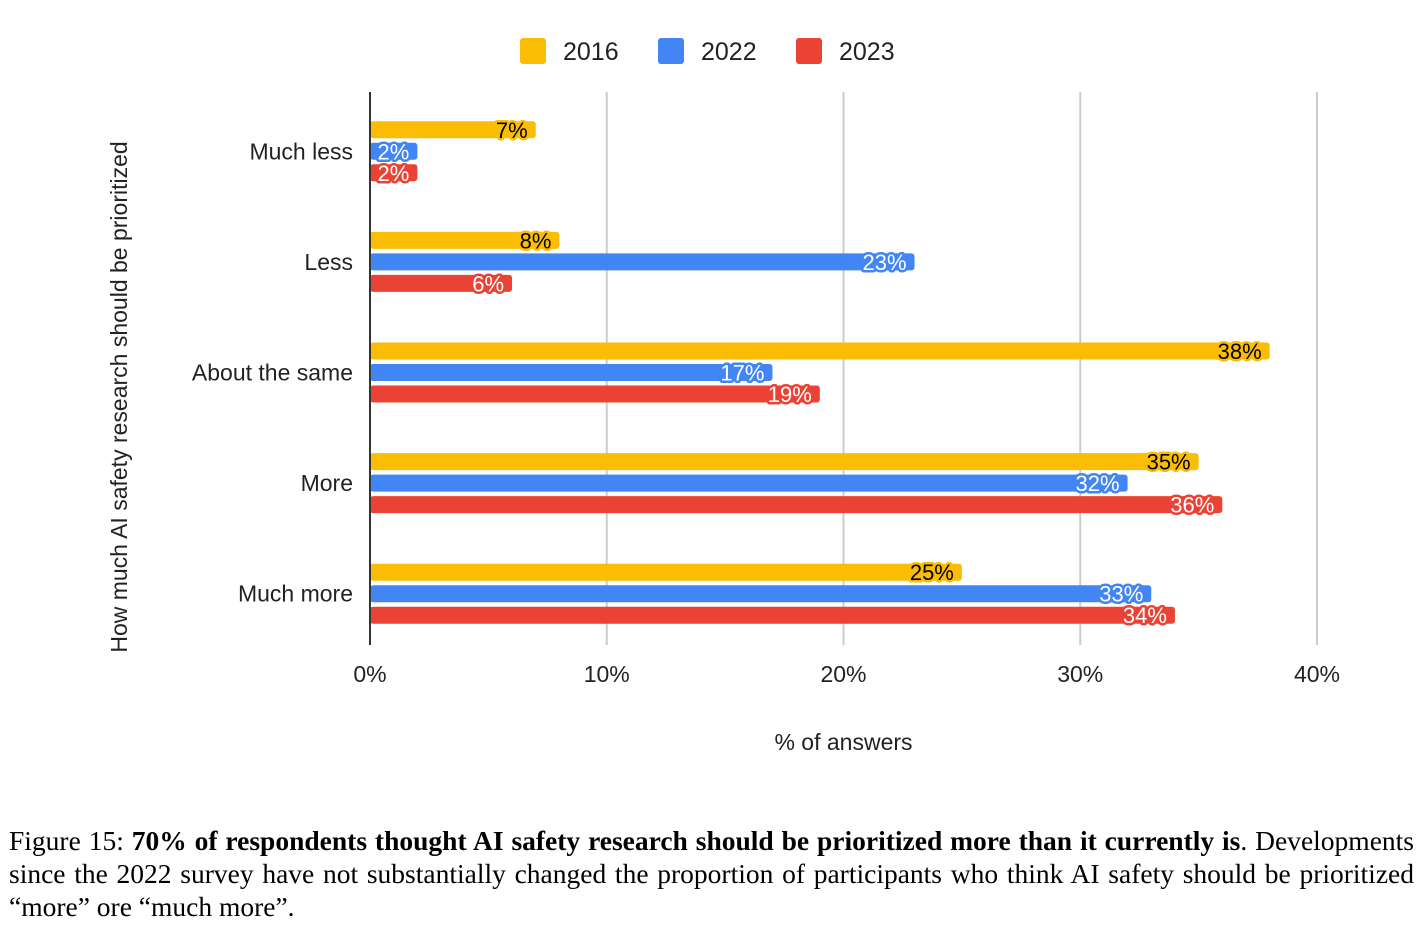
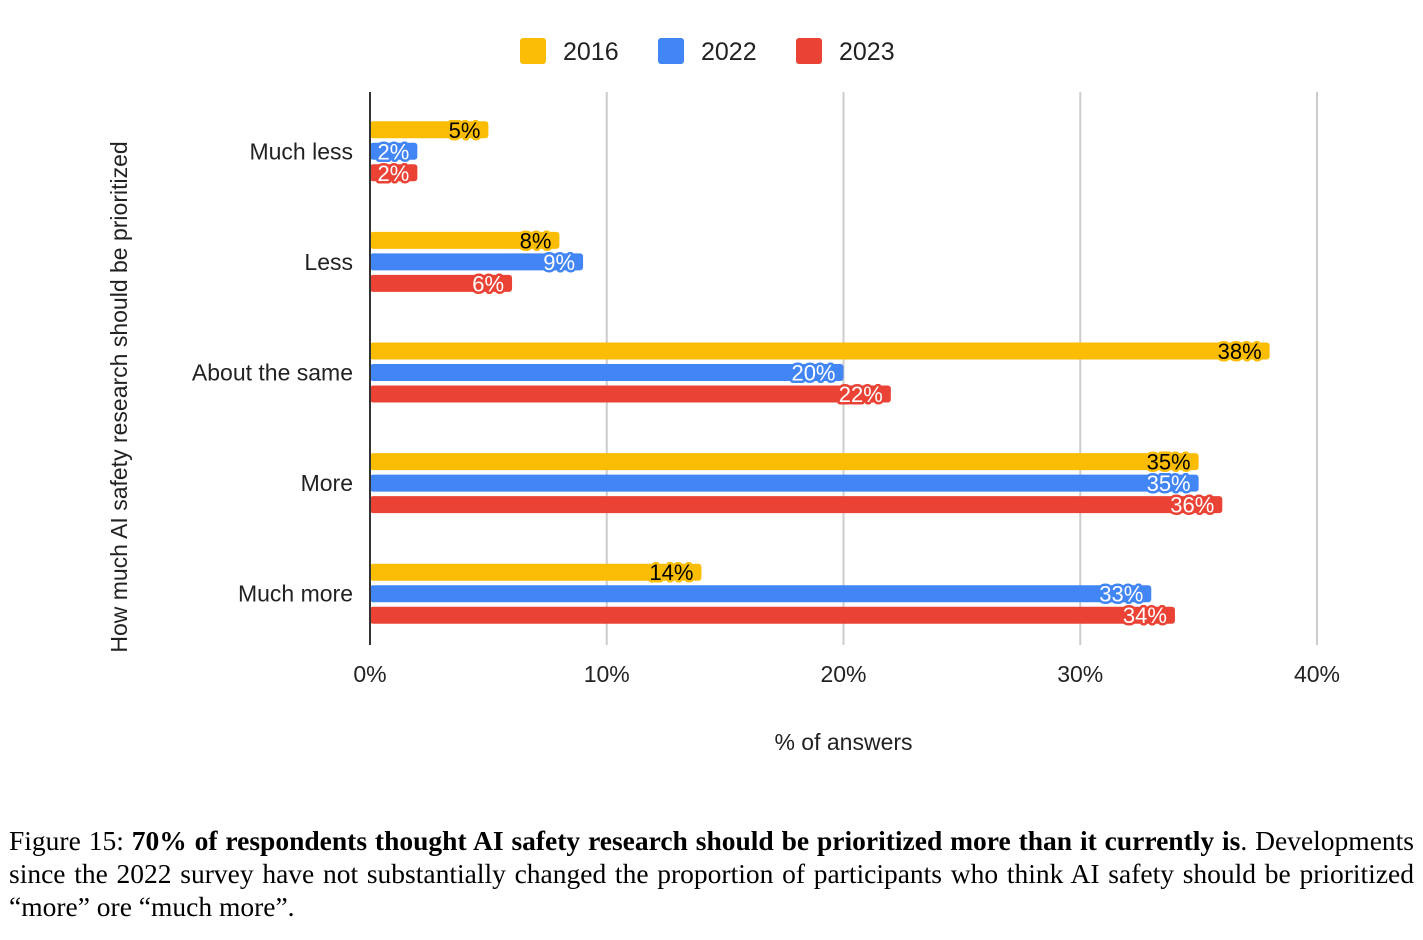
2016/Much less: 7% -> 5%
2022/Less: 23% -> 9%
2022/About the same: 17% -> 20%
2023/About the same: 19% -> 22%
2022/More: 32% -> 35%
2016/Much more: 25% -> 14%
